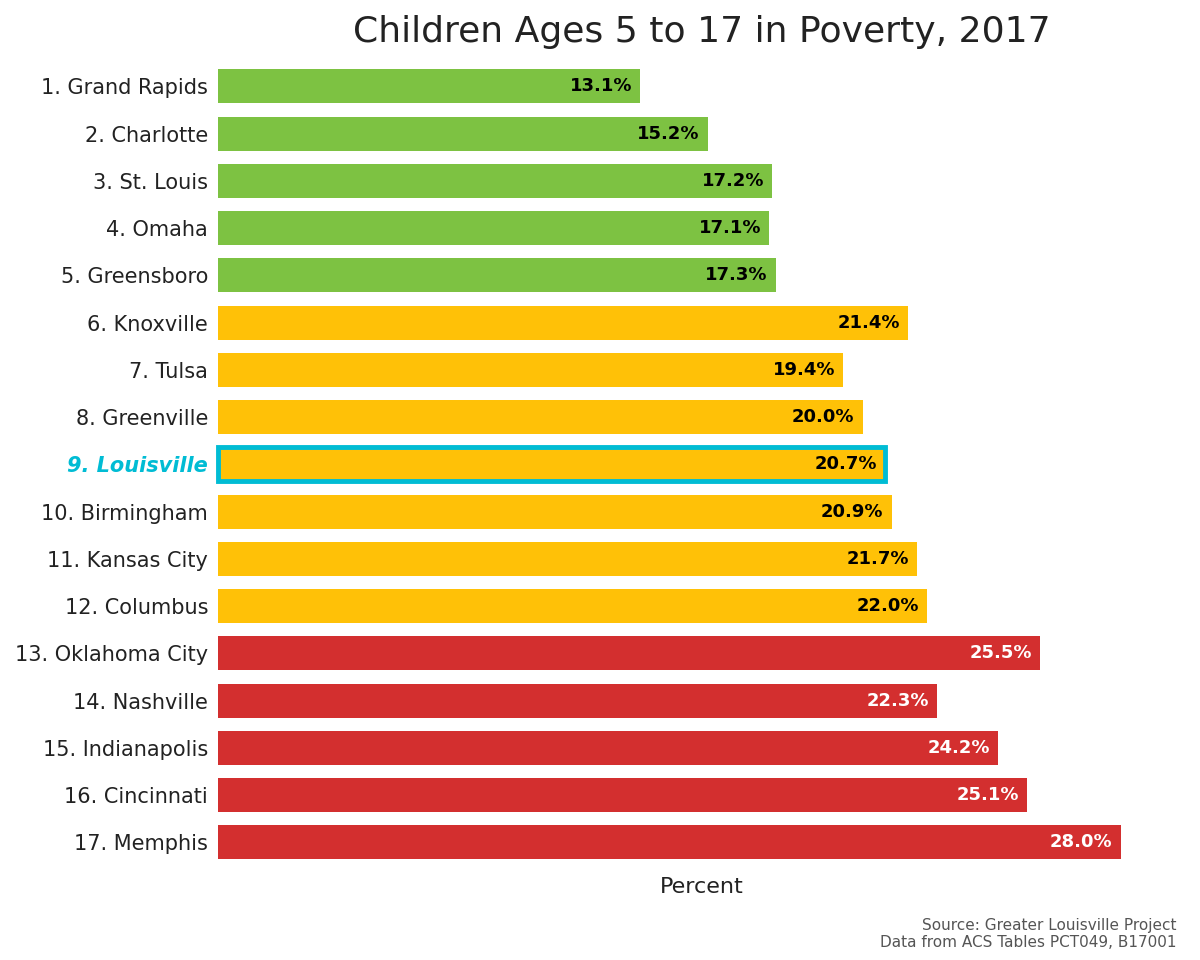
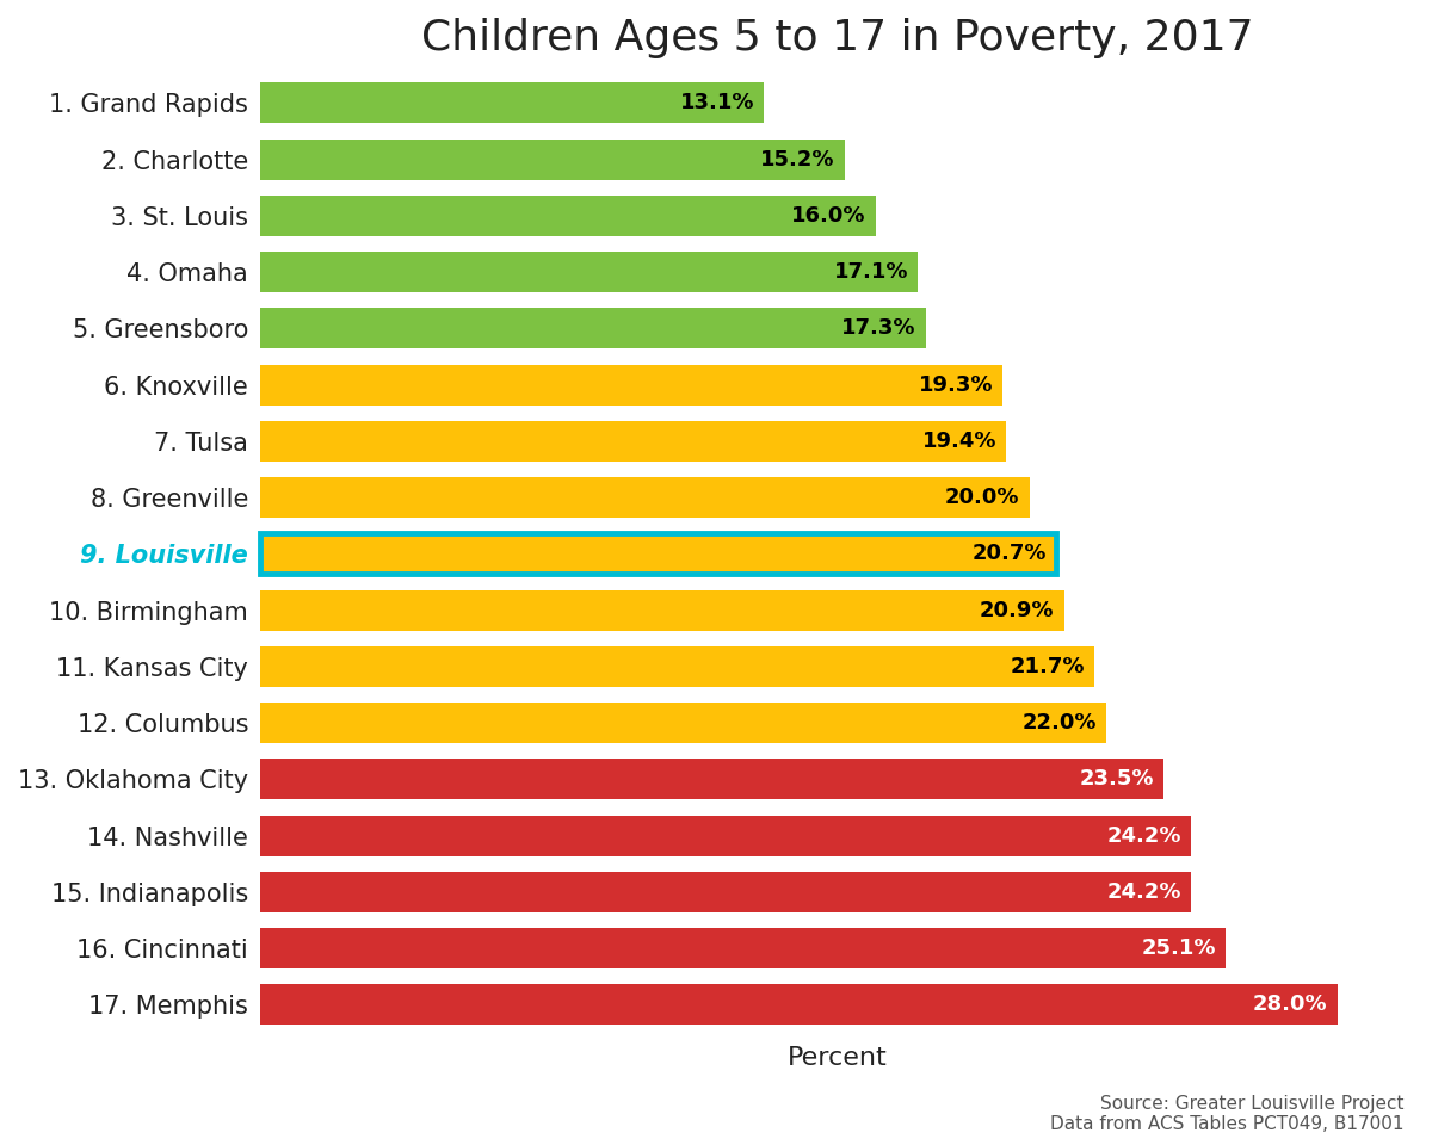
3. St. Louis: 17.2% -> 16.0%
6. Knoxville: 21.4% -> 19.3%
13. Oklahoma City: 25.5% -> 23.5%
14. Nashville: 22.3% -> 24.2%
